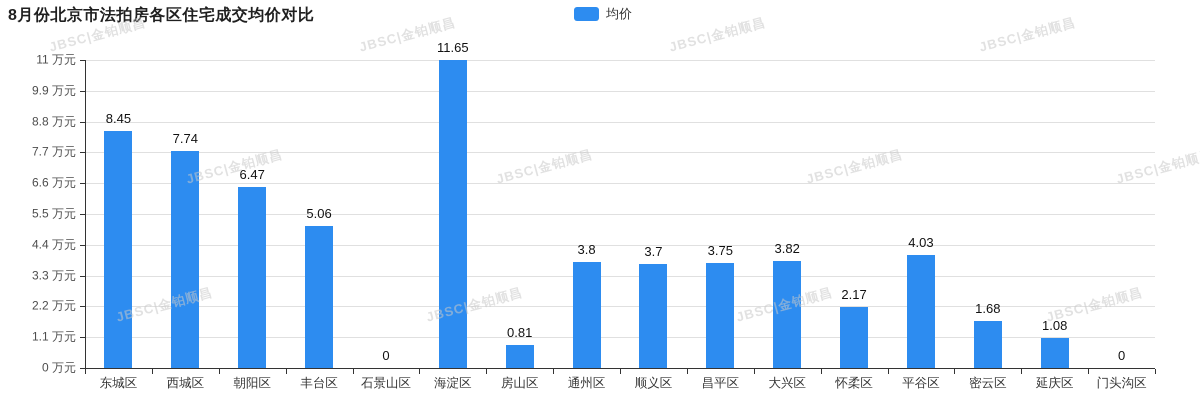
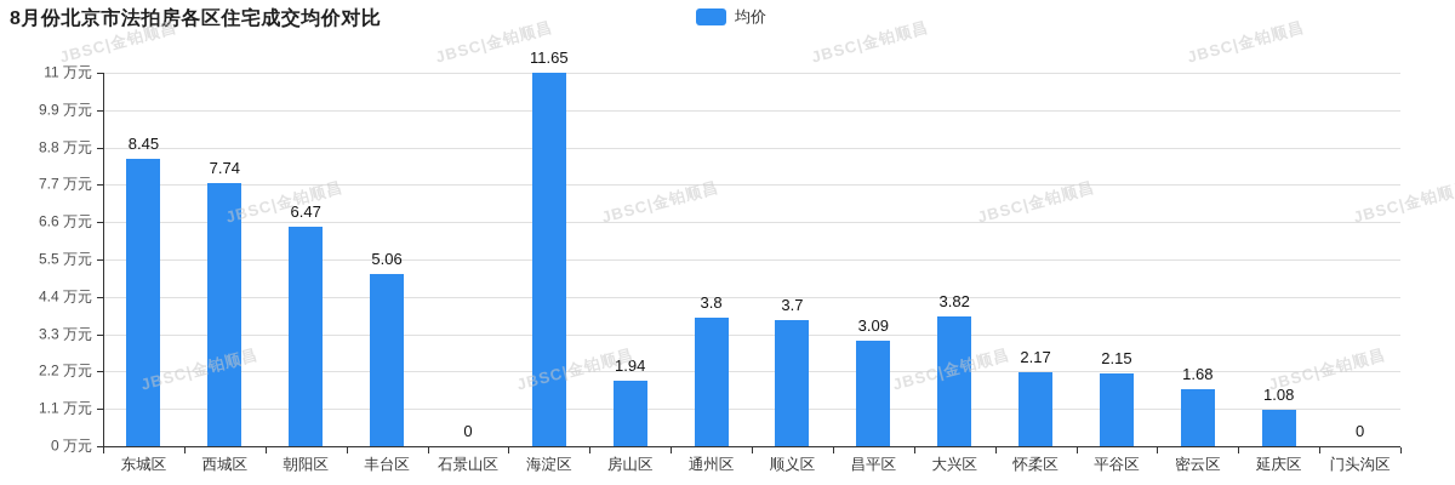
房山区: 0.81 -> 1.94
昌平区: 3.75 -> 3.09
平谷区: 4.03 -> 2.15
